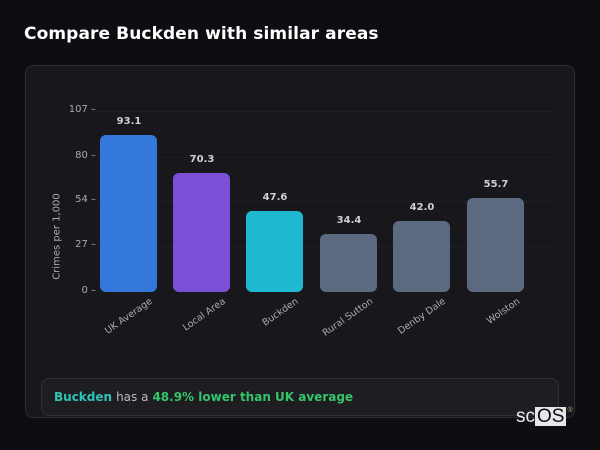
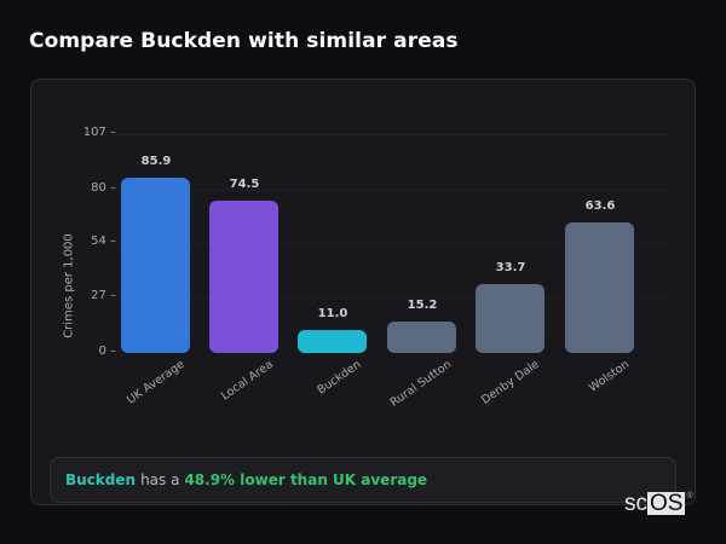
UK Average: 93.1 -> 85.9
Local Area: 70.3 -> 74.5
Buckden: 47.6 -> 11.0
Rural Sutton: 34.4 -> 15.2
Denby Dale: 42.0 -> 33.7
Wolston: 55.7 -> 63.6
